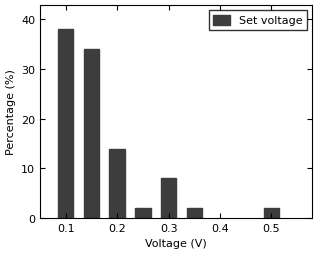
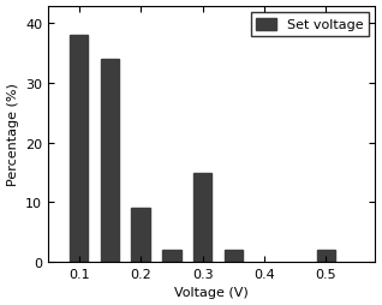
0.2: 14 -> 9
0.3: 8 -> 15
